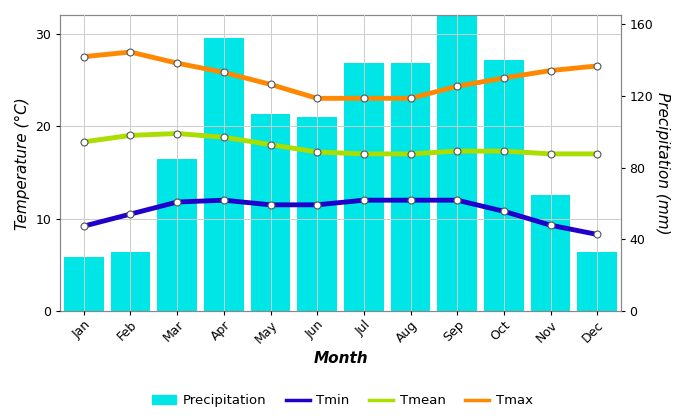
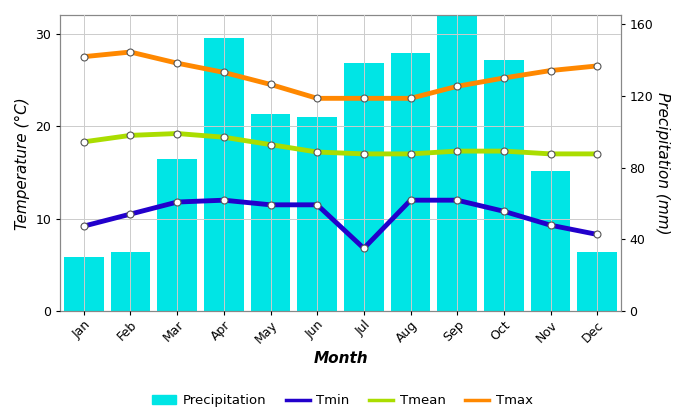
Tmin/Jul: 12.0 -> 6.8
Precipitation/Aug: 138 -> 144
Precipitation/Nov: 65 -> 78
